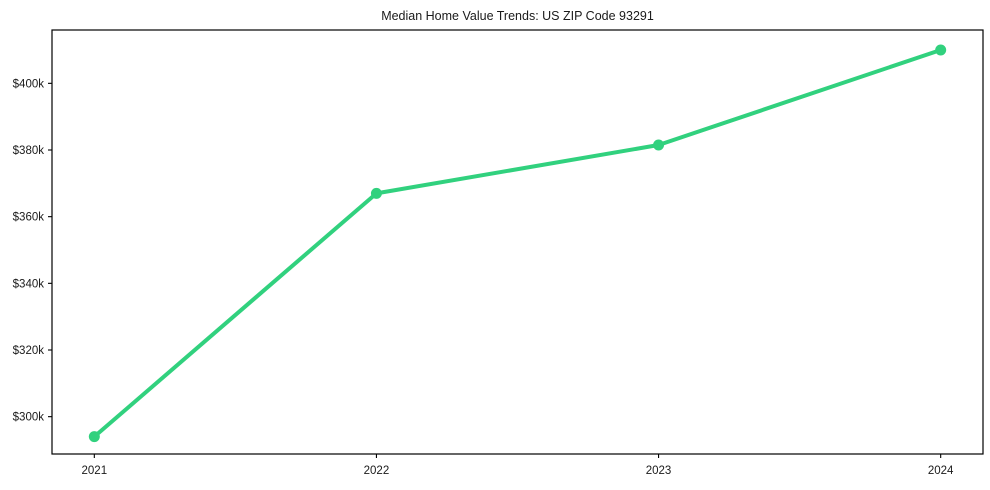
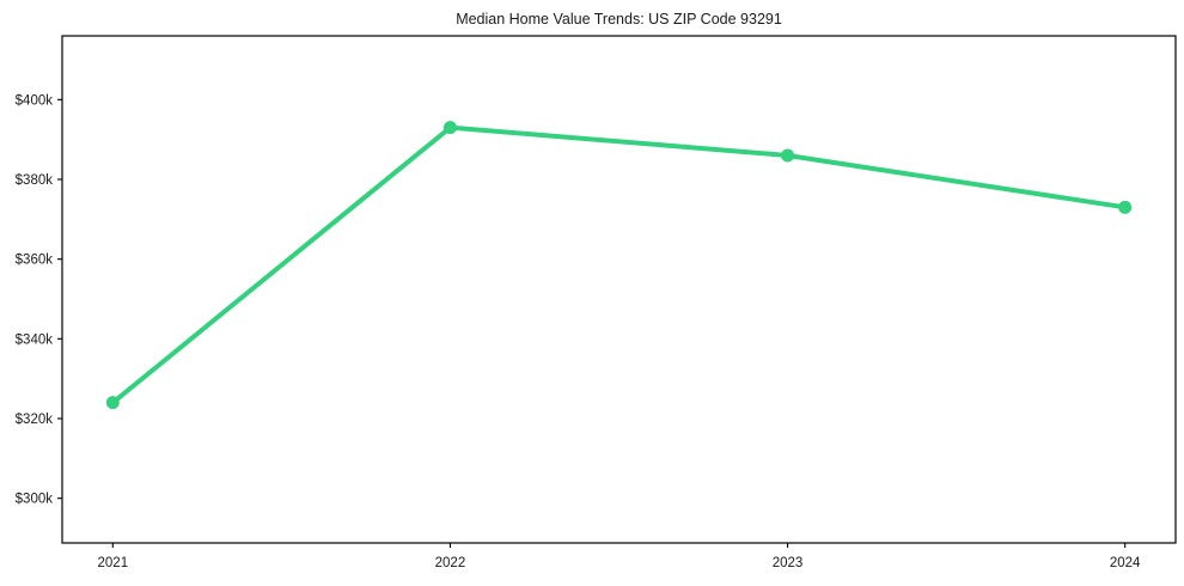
2021: $294k -> $324k
2022: $367k -> $393k
2023: $382k -> $386k
2024: $410k -> $373k
